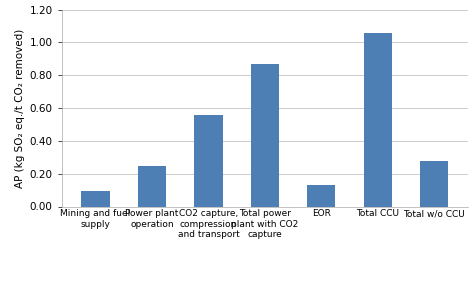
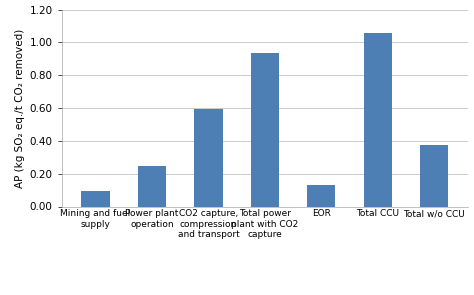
CO2 capture, compression and transport: 0.56 -> 0.60
Total power plant with CO2 capture: 0.87 -> 0.94
Total w/o CCU: 0.28 -> 0.37
